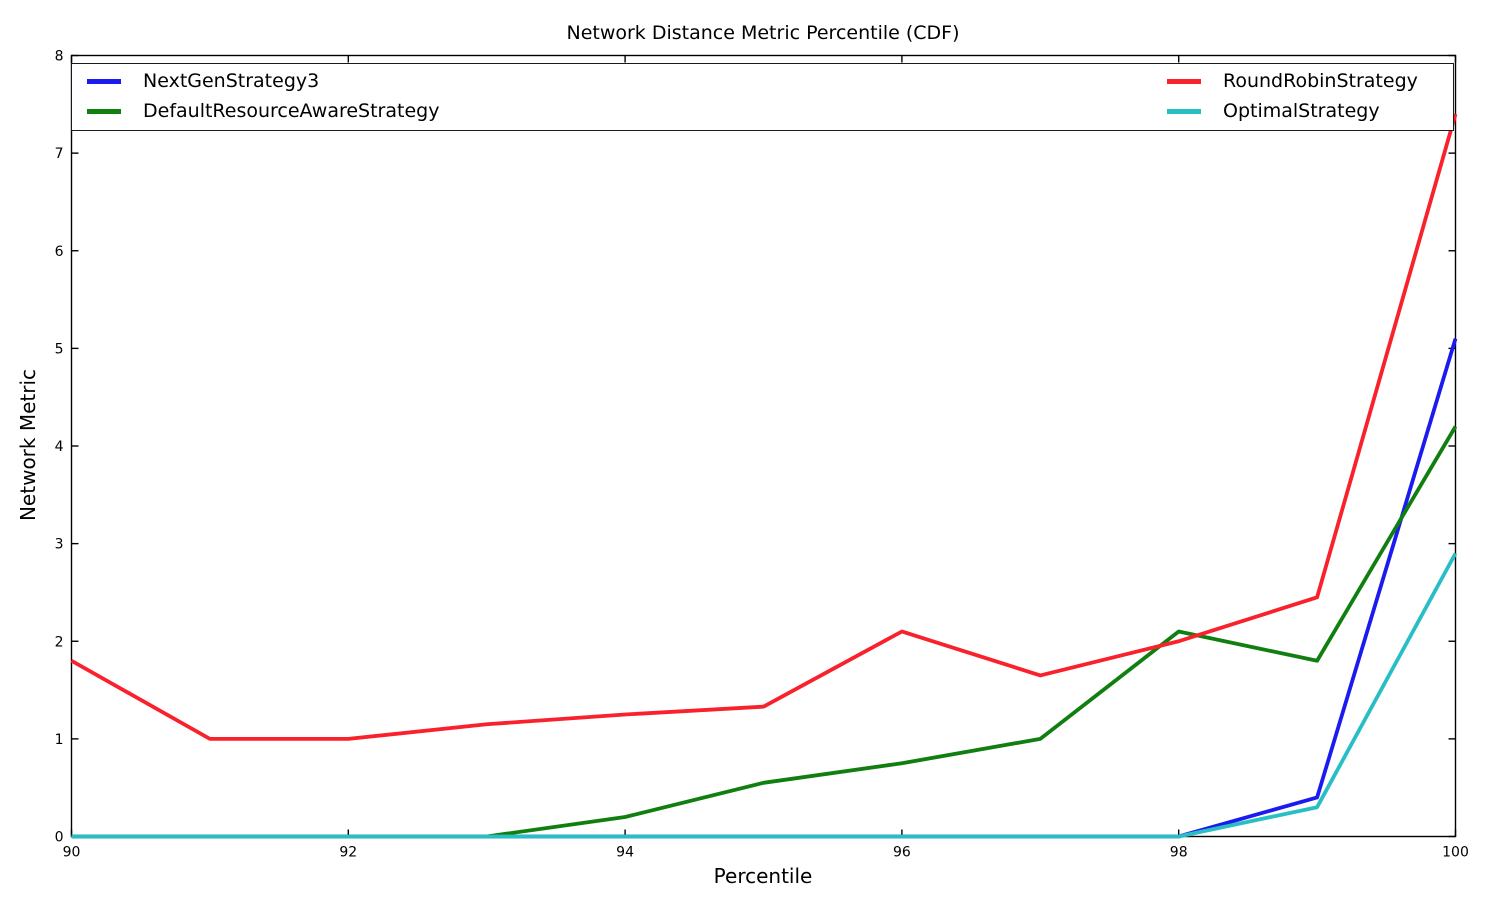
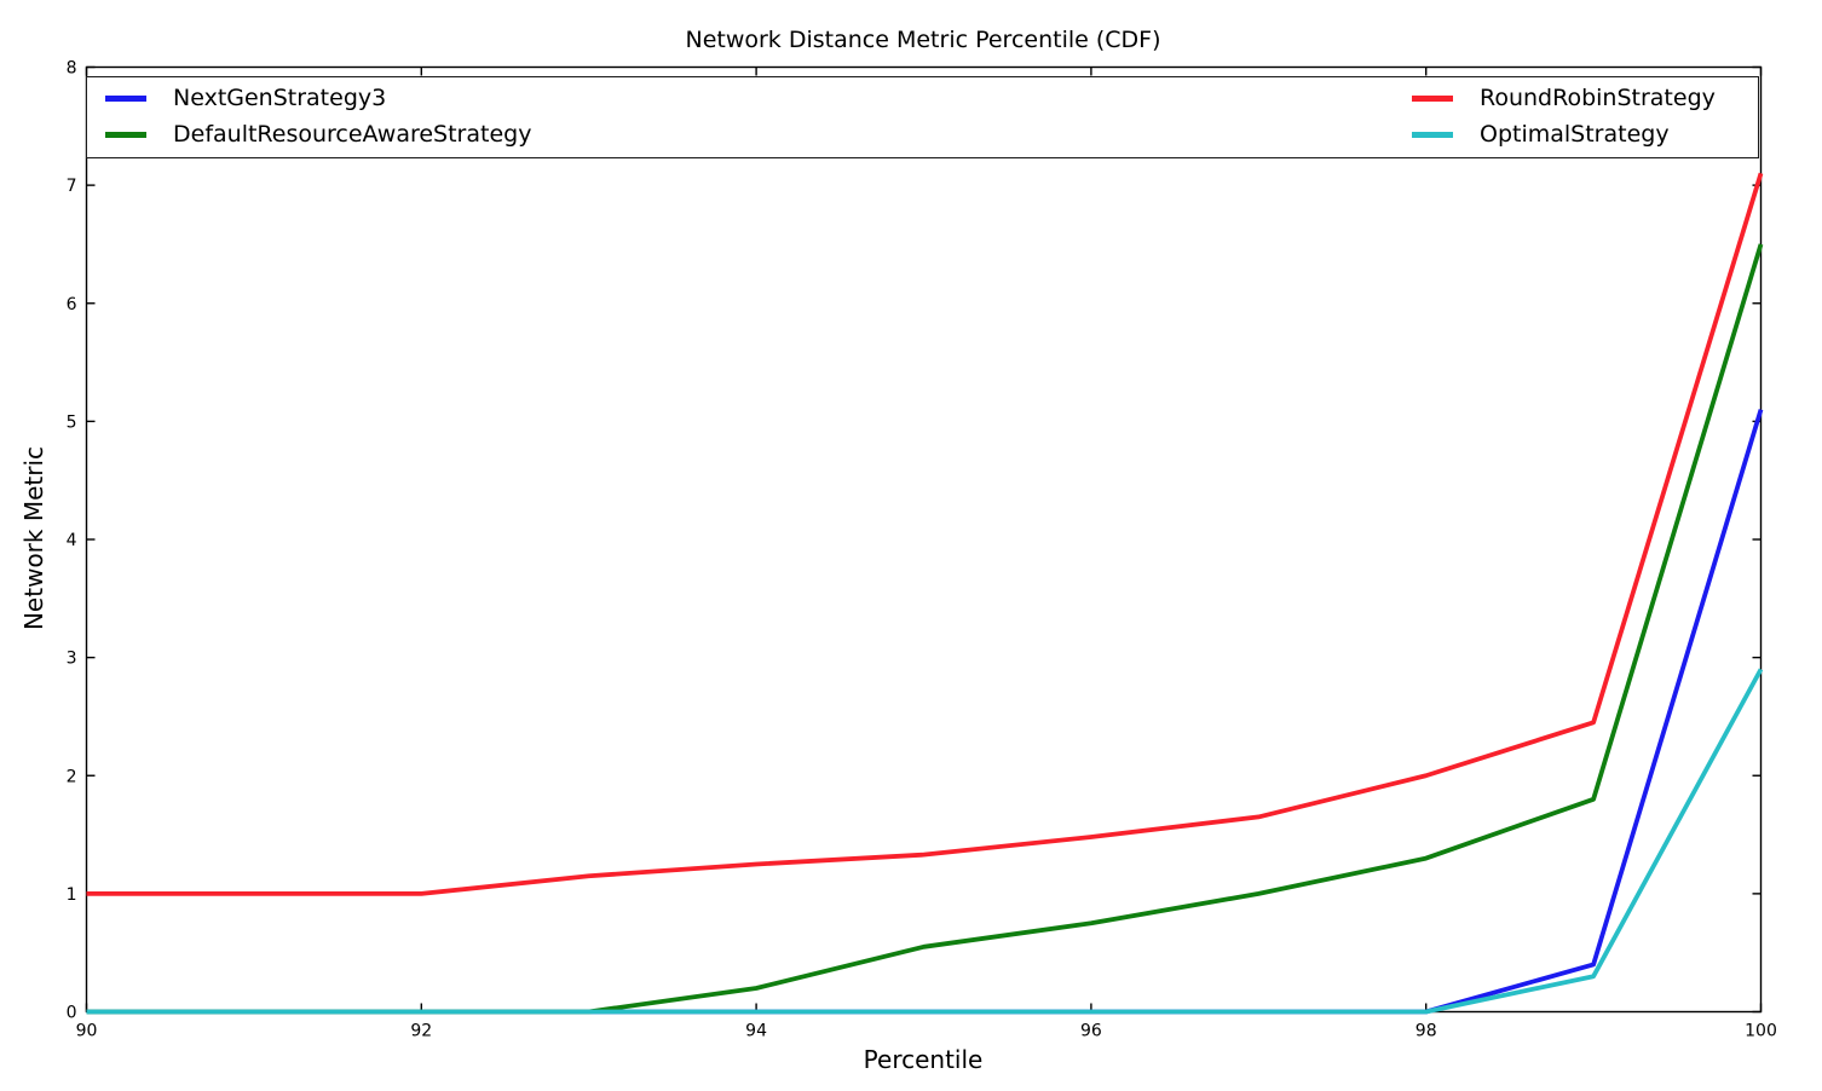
RoundRobinStrategy/90: 1.8 -> 1.0
RoundRobinStrategy/96: 2.1 -> 1.5
DefaultResourceAwareStrategy/98: 2.1 -> 1.3
DefaultResourceAwareStrategy/100: 4.2 -> 6.5
RoundRobinStrategy/100: 7.4 -> 7.1
